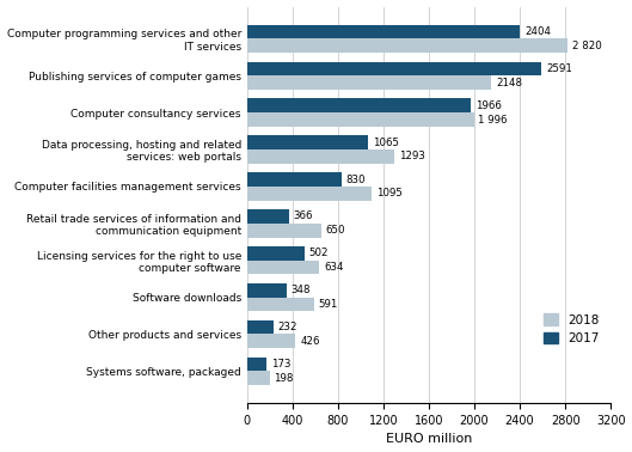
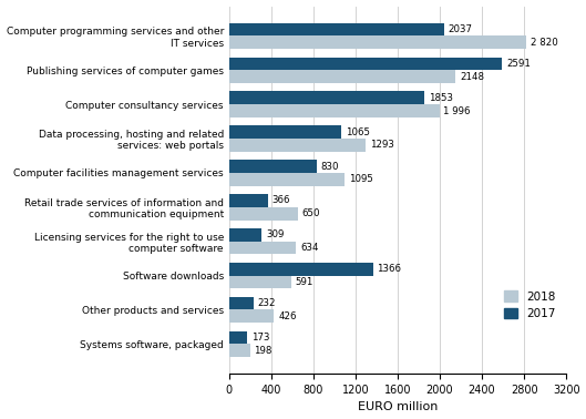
2017/Computer programming services and other IT services: 2404 -> 2037
2017/Computer consultancy services: 1966 -> 1853
2017/Licensing services for the right to use computer software: 502 -> 309
2017/Software downloads: 348 -> 1366
